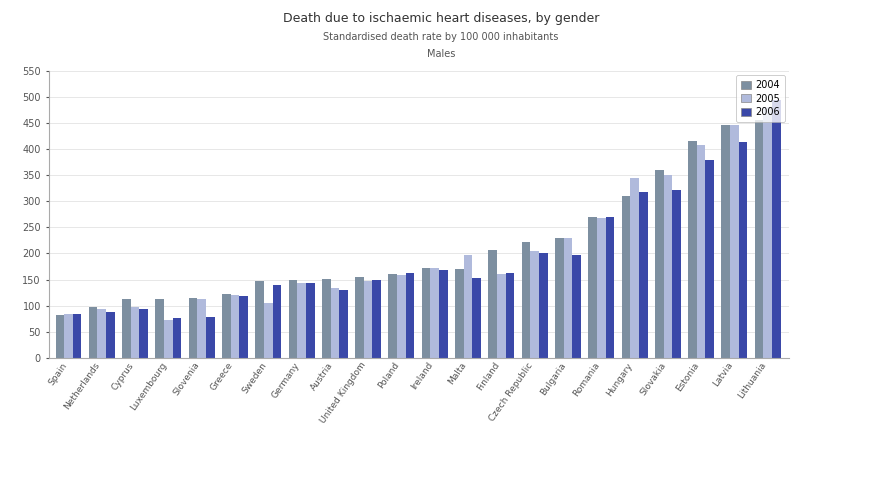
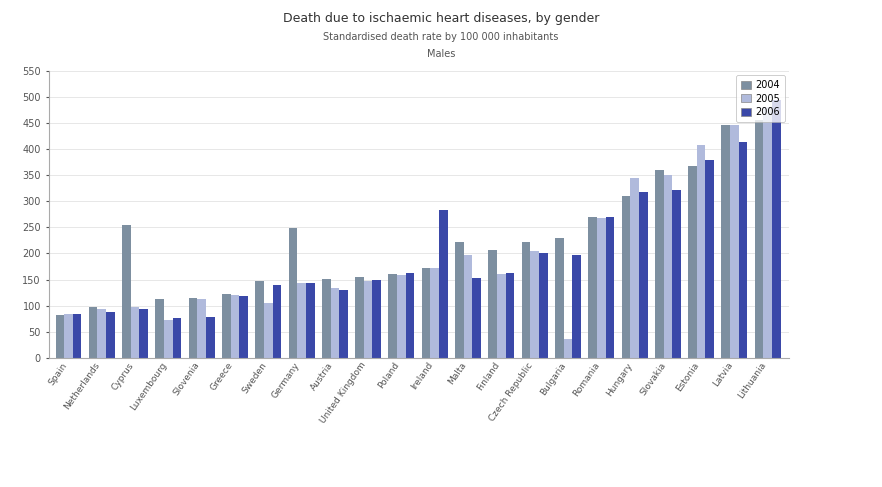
2004/Cyprus: 113 -> 254
2004/Germany: 150 -> 248
2006/Ireland: 168 -> 284
2004/Malta: 170 -> 222
2005/Bulgaria: 230 -> 36
2004/Estonia: 415 -> 368
